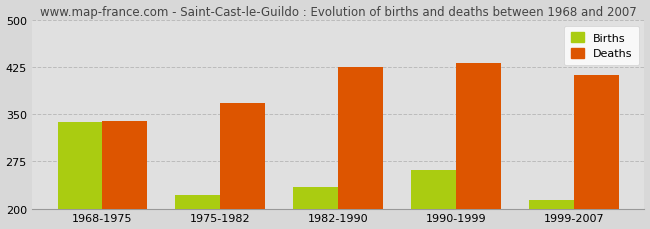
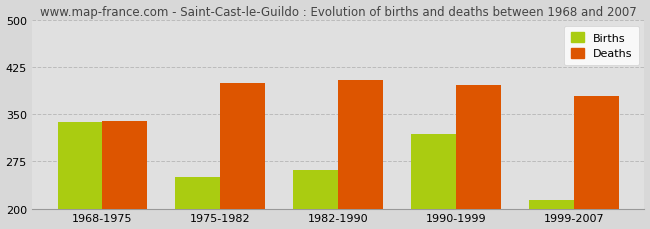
Births/1975-1982: 222 -> 250
Deaths/1975-1982: 368 -> 400
Births/1982-1990: 235 -> 262
Deaths/1982-1990: 425 -> 404
Births/1990-1999: 262 -> 318
Deaths/1990-1999: 432 -> 396
Deaths/1999-2007: 413 -> 380
